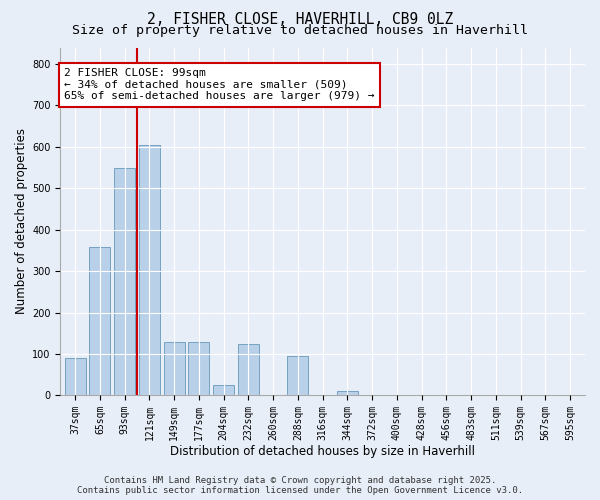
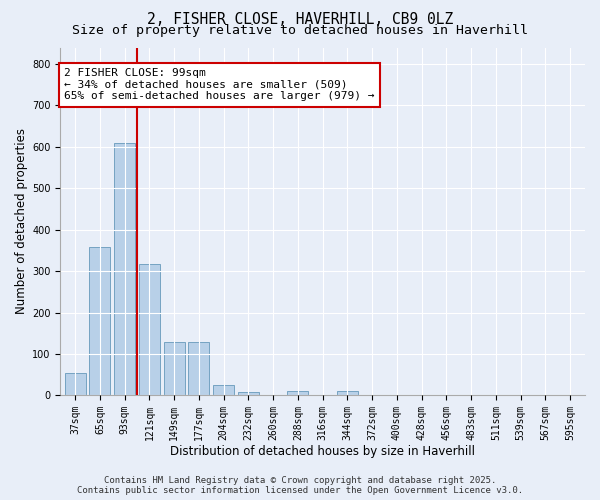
37sqm: 90 -> 55
93sqm: 550 -> 610
121sqm: 605 -> 318
232sqm: 125 -> 8
288sqm: 95 -> 10
